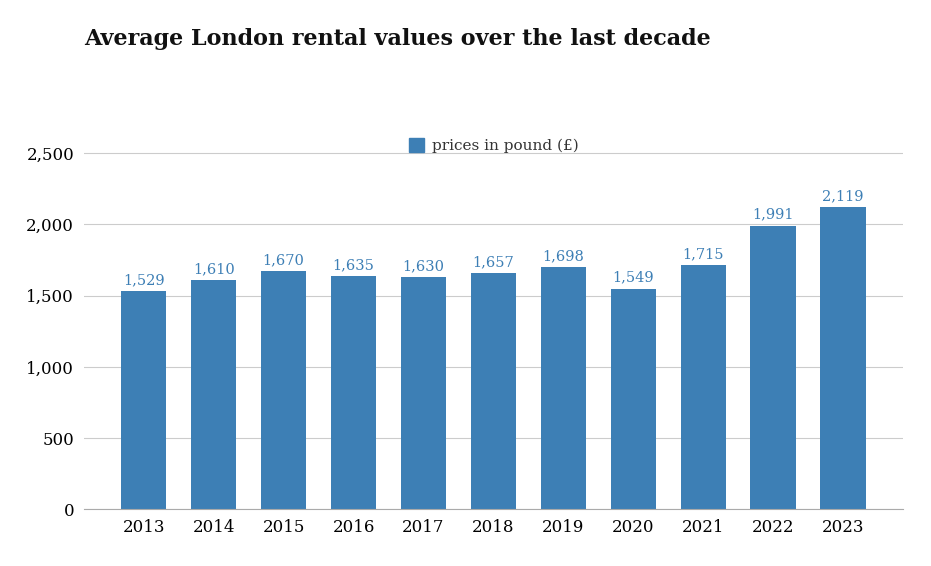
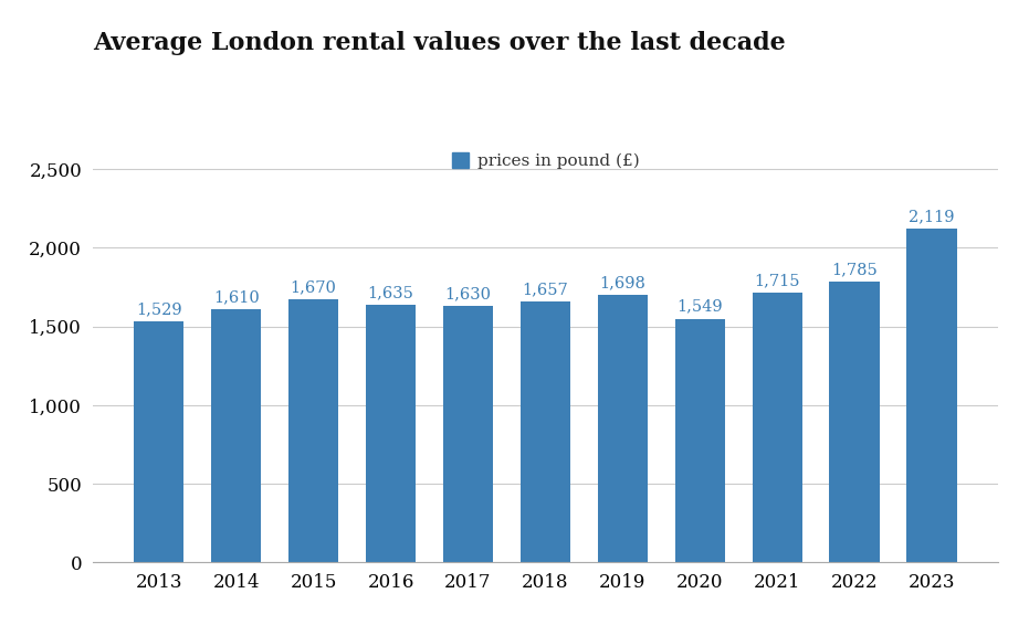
2022: 1,991 -> 1,785
